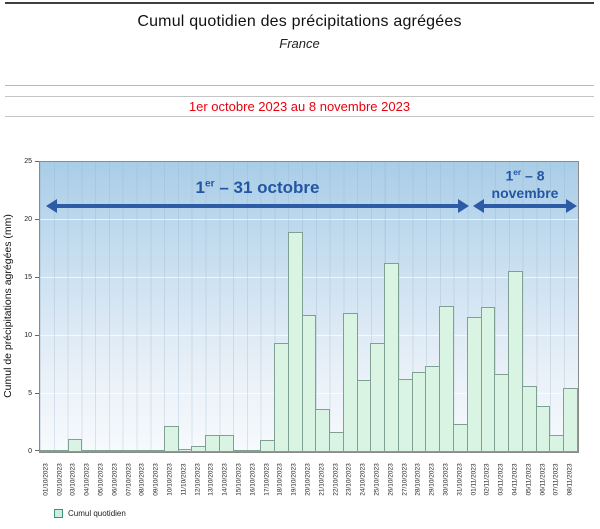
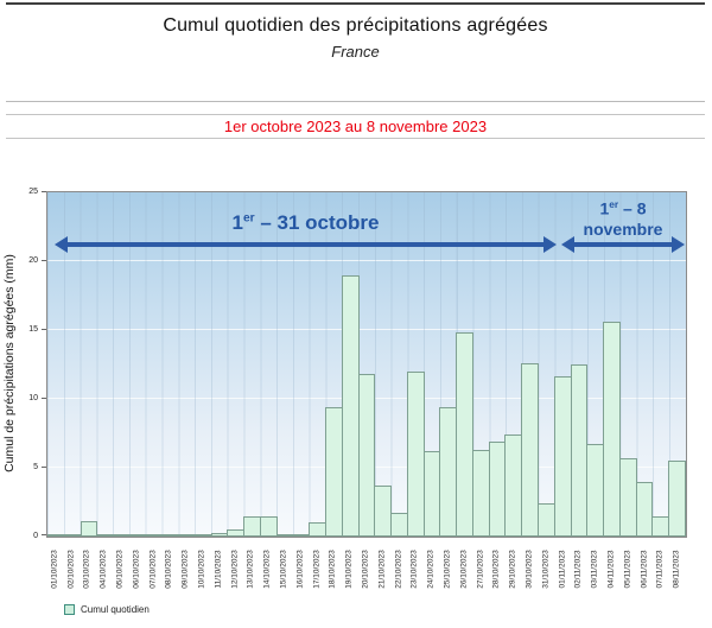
10/10/2023: 2.2 -> 0.1
26/10/2023: 16.3 -> 14.8
